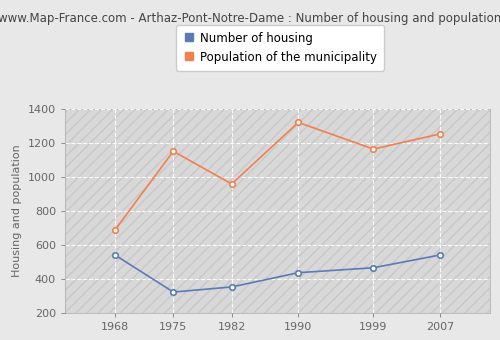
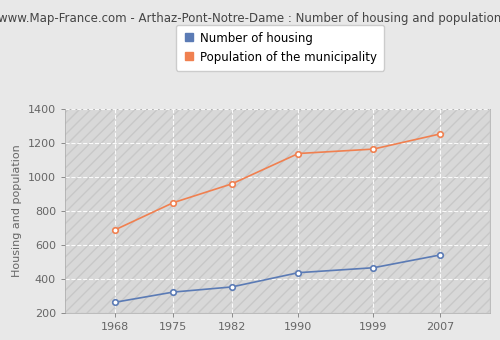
Number of housing/1968: 540 -> 260
Population of the municipality/1975: 1150 -> 850
Population of the municipality/1990: 1320 -> 1140
